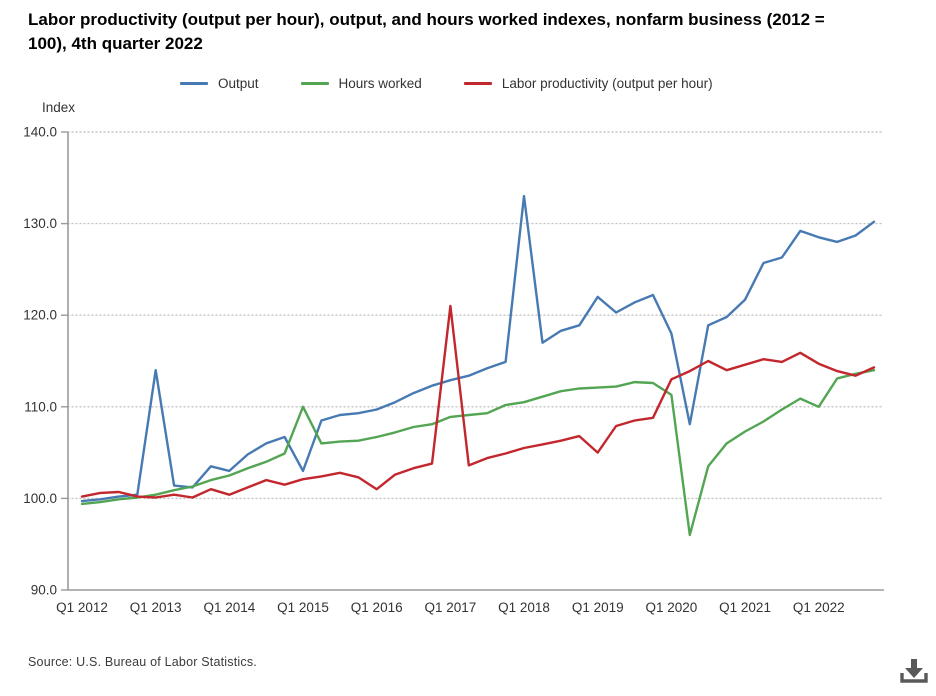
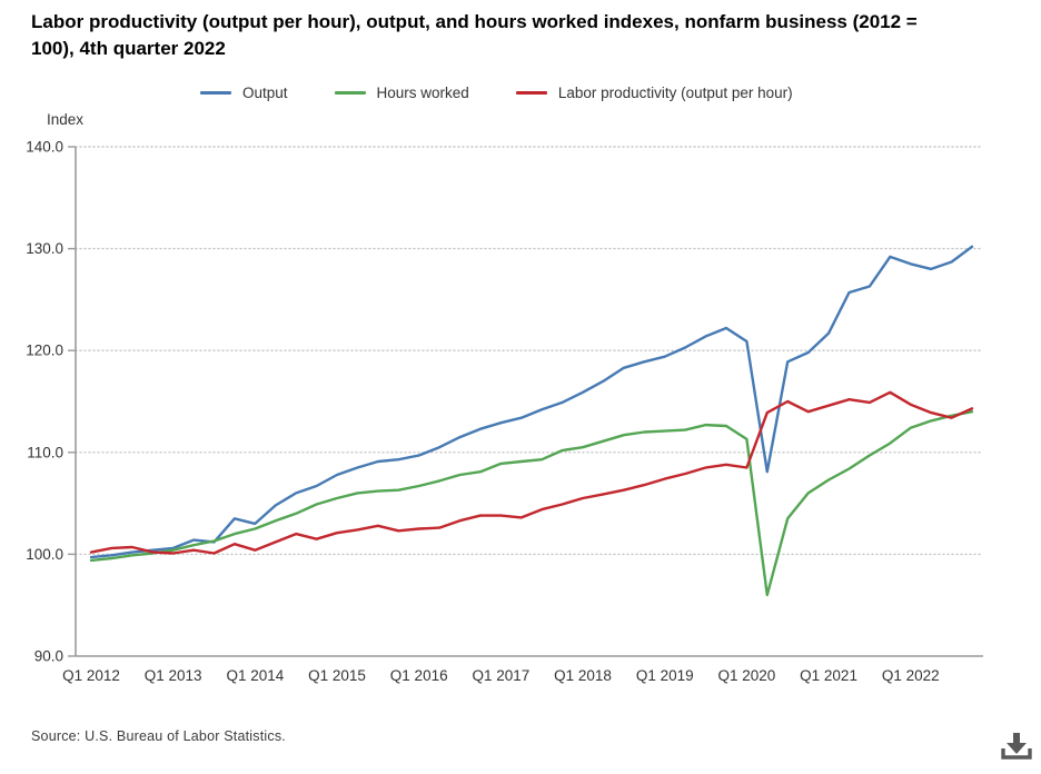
Output/Q1 2013: 114 -> 101
Output/Q1 2015: 103 -> 108
Hours worked/Q1 2015: 110 -> 106
Labor productivity (output per hour)/Q1 2016: 101 -> 102
Labor productivity (output per hour)/Q1 2017: 121 -> 104
Output/Q1 2018: 133 -> 116
Output/Q1 2019: 122 -> 119
Labor productivity (output per hour)/Q1 2019: 105 -> 107
Output/Q1 2020: 118 -> 121
Labor productivity (output per hour)/Q1 2020: 113 -> 108
Hours worked/Q1 2022: 110 -> 112
